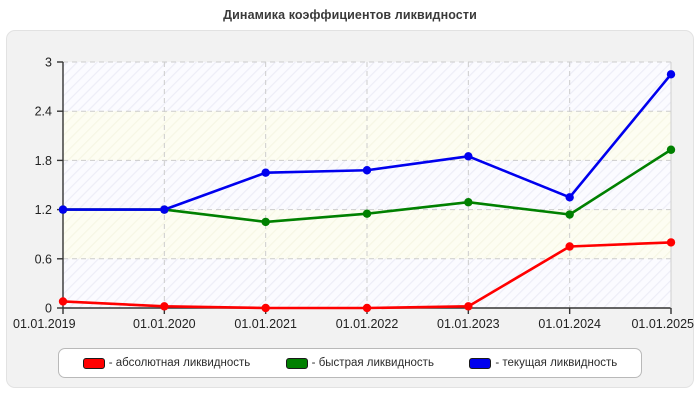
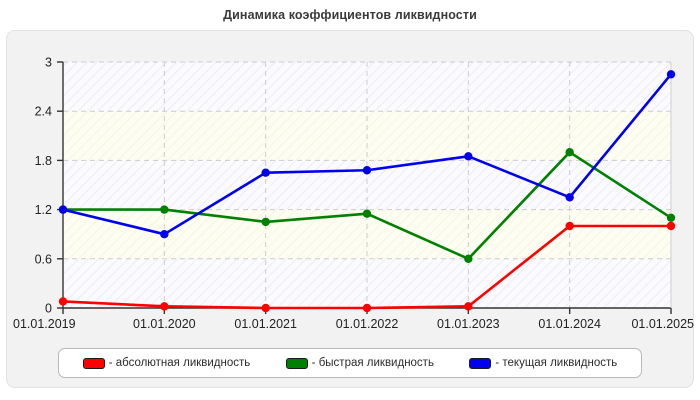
- текущая ликвидность/01.01.2020: 1.2 -> 0.9
- быстрая ликвидность/01.01.2023: 1.3 -> 0.6
- абсолютная ликвидность/01.01.2024: 0.8 -> 1.0
- быстрая ликвидность/01.01.2024: 1.1 -> 1.9
- абсолютная ликвидность/01.01.2025: 0.8 -> 1.0
- быстрая ликвидность/01.01.2025: 1.9 -> 1.1
